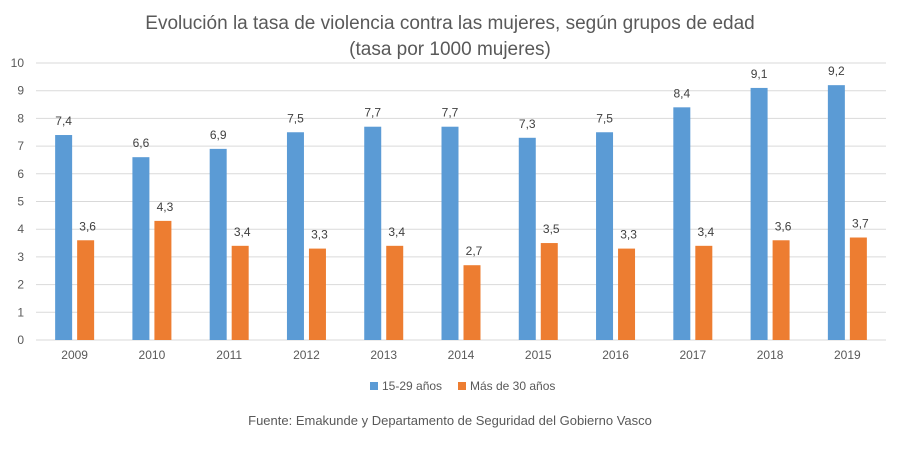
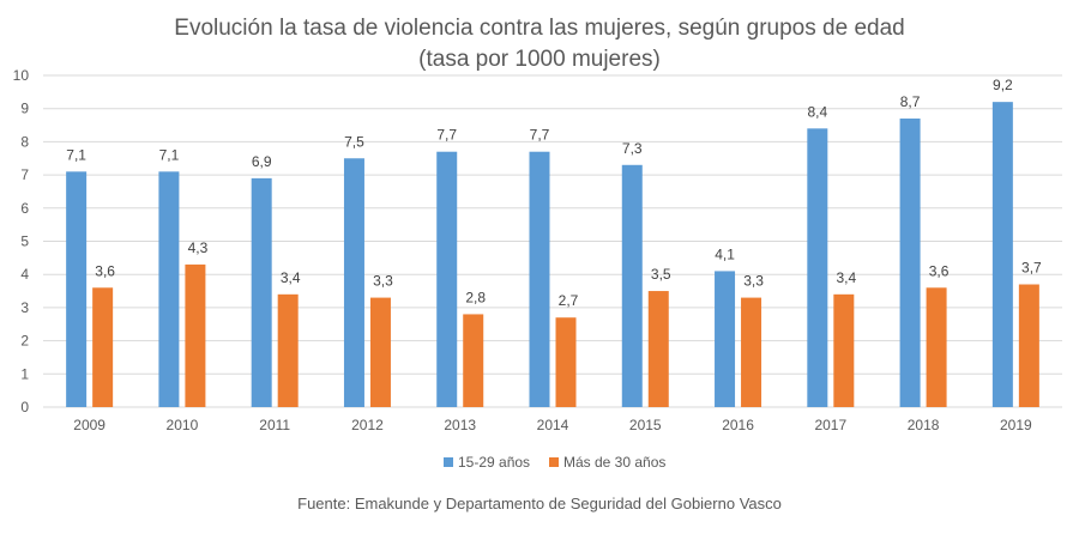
15-29 años/2009: 7,4 -> 7,1
15-29 años/2010: 6,6 -> 7,1
Más de 30 años/2013: 3,4 -> 2,8
15-29 años/2016: 7,5 -> 4,1
15-29 años/2018: 9,1 -> 8,7
